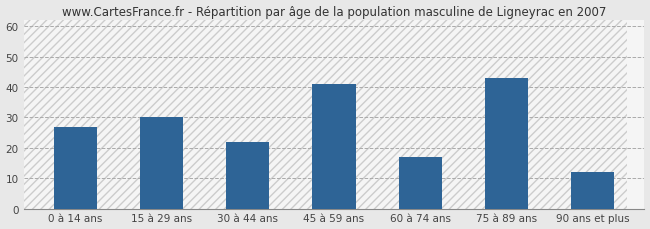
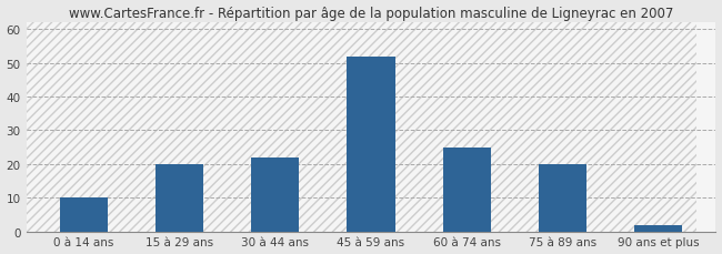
0 à 14 ans: 27 -> 10
15 à 29 ans: 30 -> 20
45 à 59 ans: 41 -> 52
60 à 74 ans: 17 -> 25
75 à 89 ans: 43 -> 20
90 ans et plus: 12 -> 2
